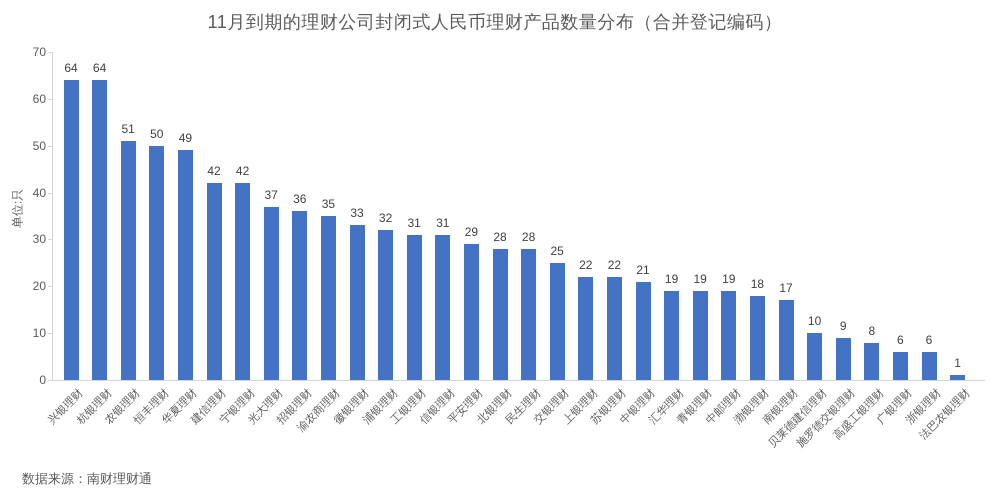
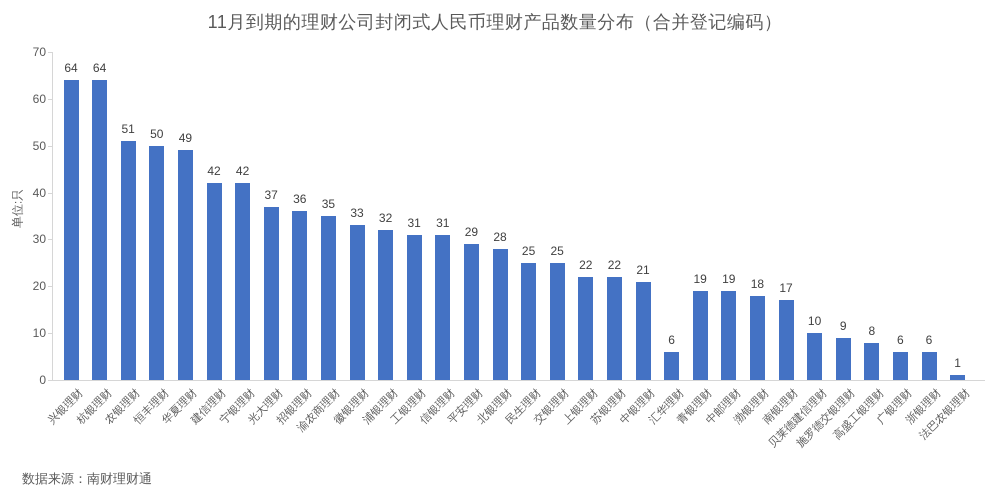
民生理财: 28 -> 25
汇华理财: 19 -> 6
